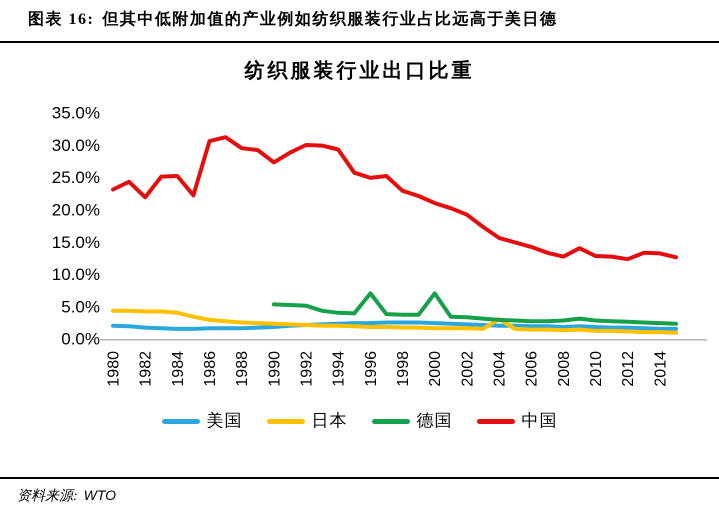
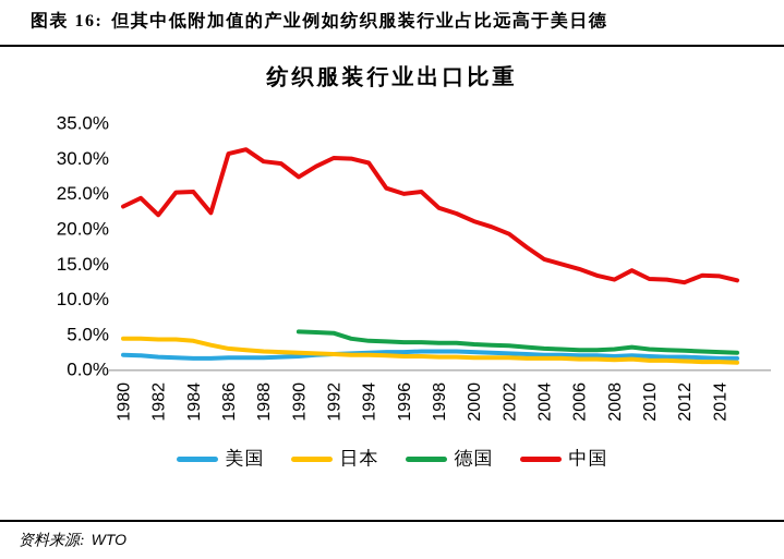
德国/1996: 7% -> 4%
德国/2000: 7% -> 4%
日本/2004: 3% -> 2%
